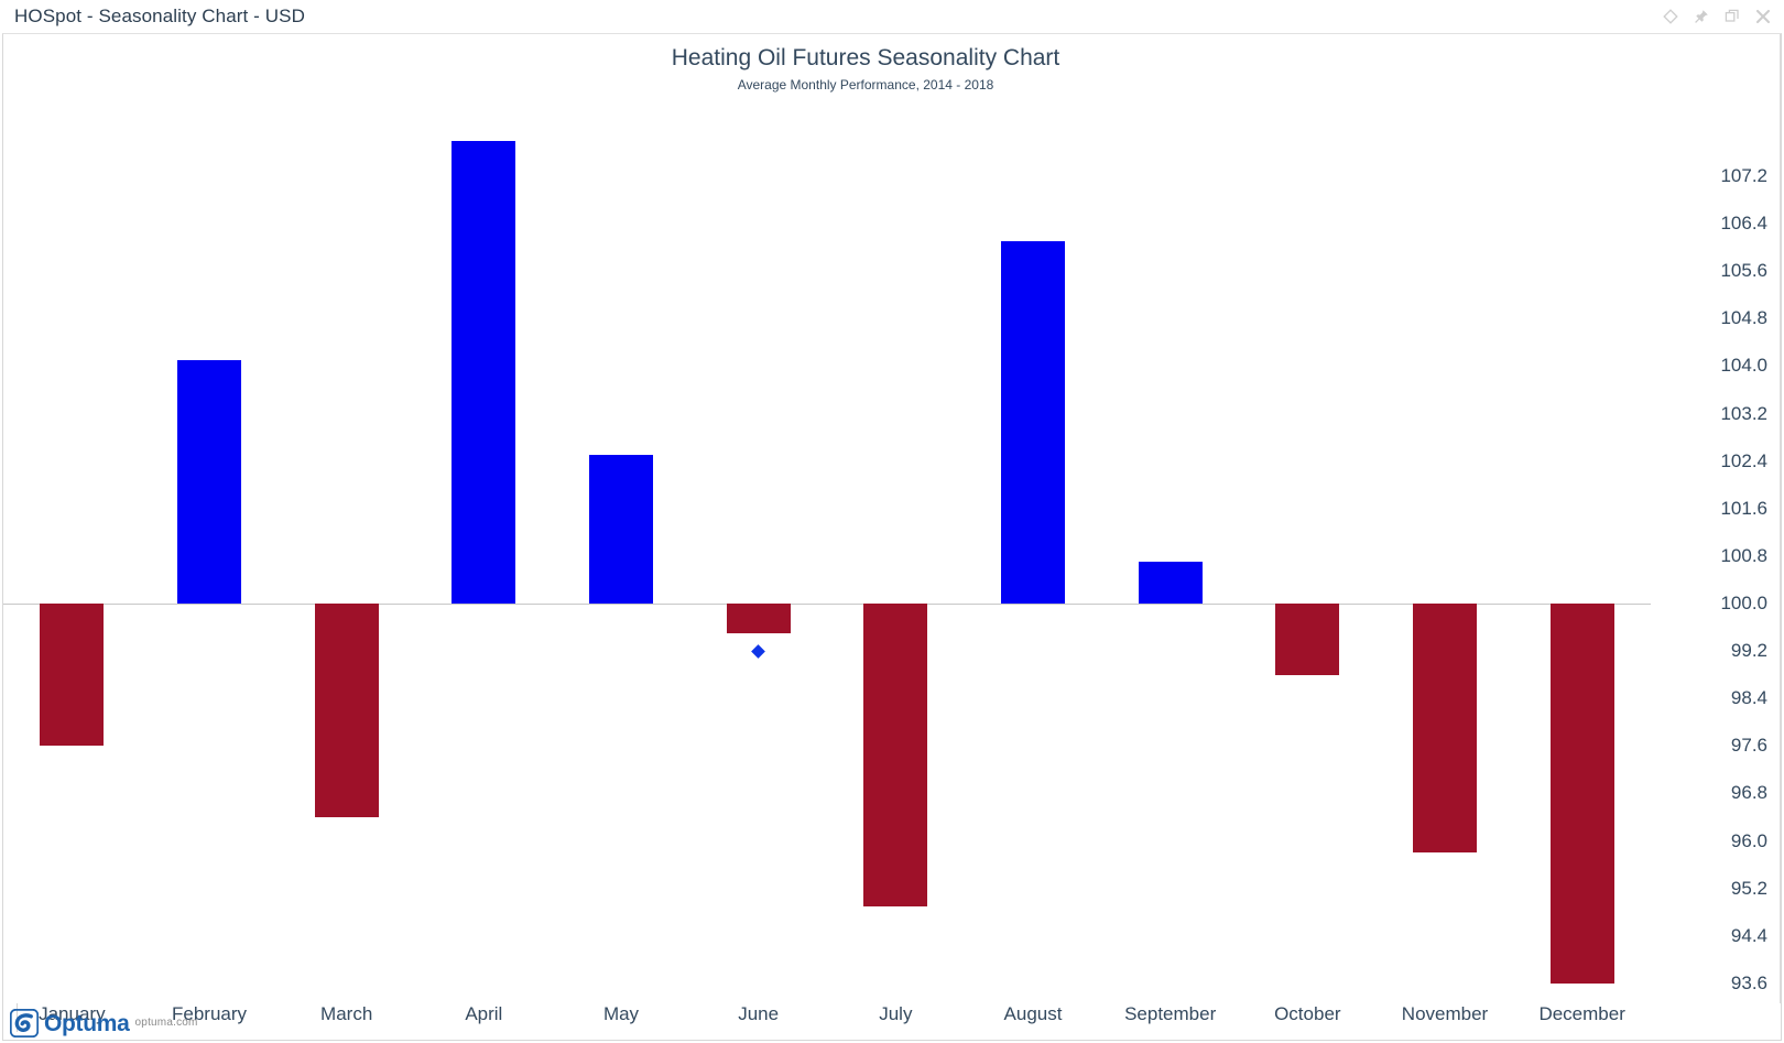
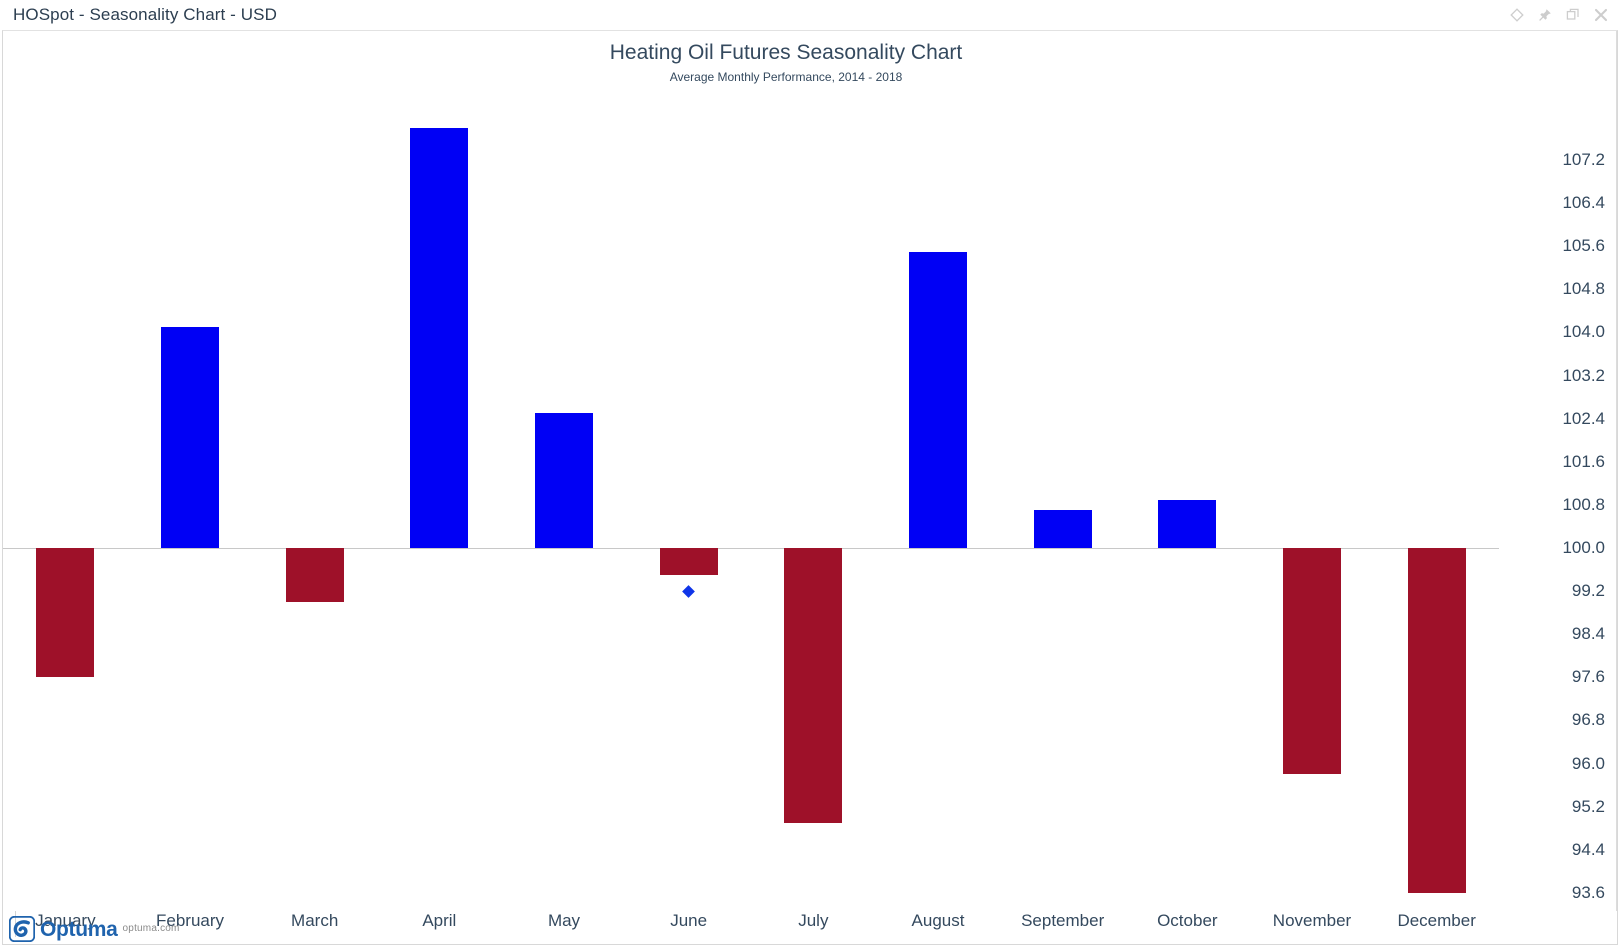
March: 96.4 -> 99.0
August: 106.1 -> 105.5
October: 98.8 -> 100.9
